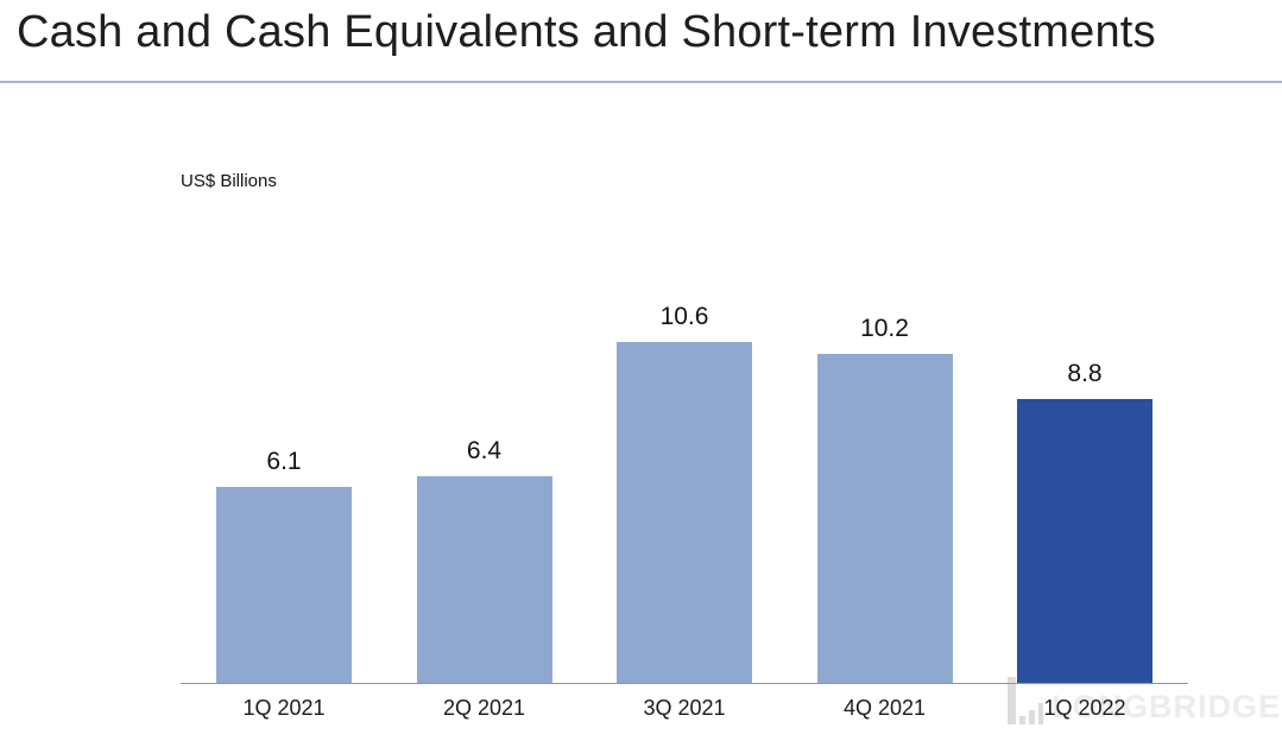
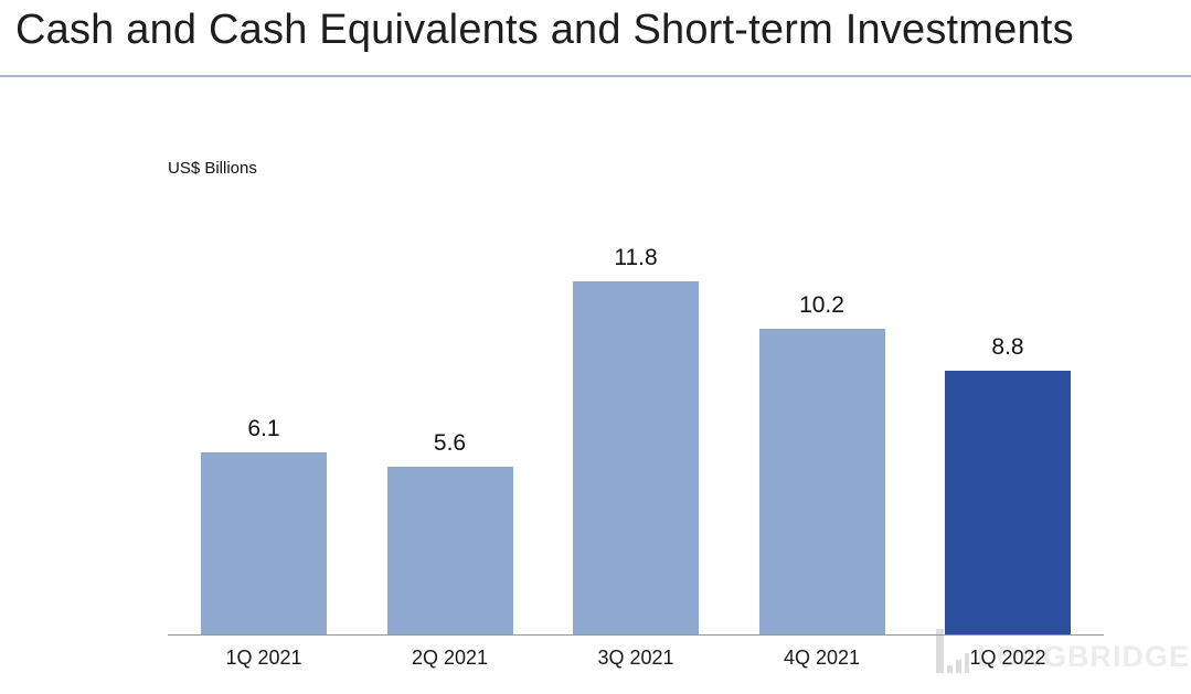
2Q 2021: 6.4 -> 5.6
3Q 2021: 10.6 -> 11.8
